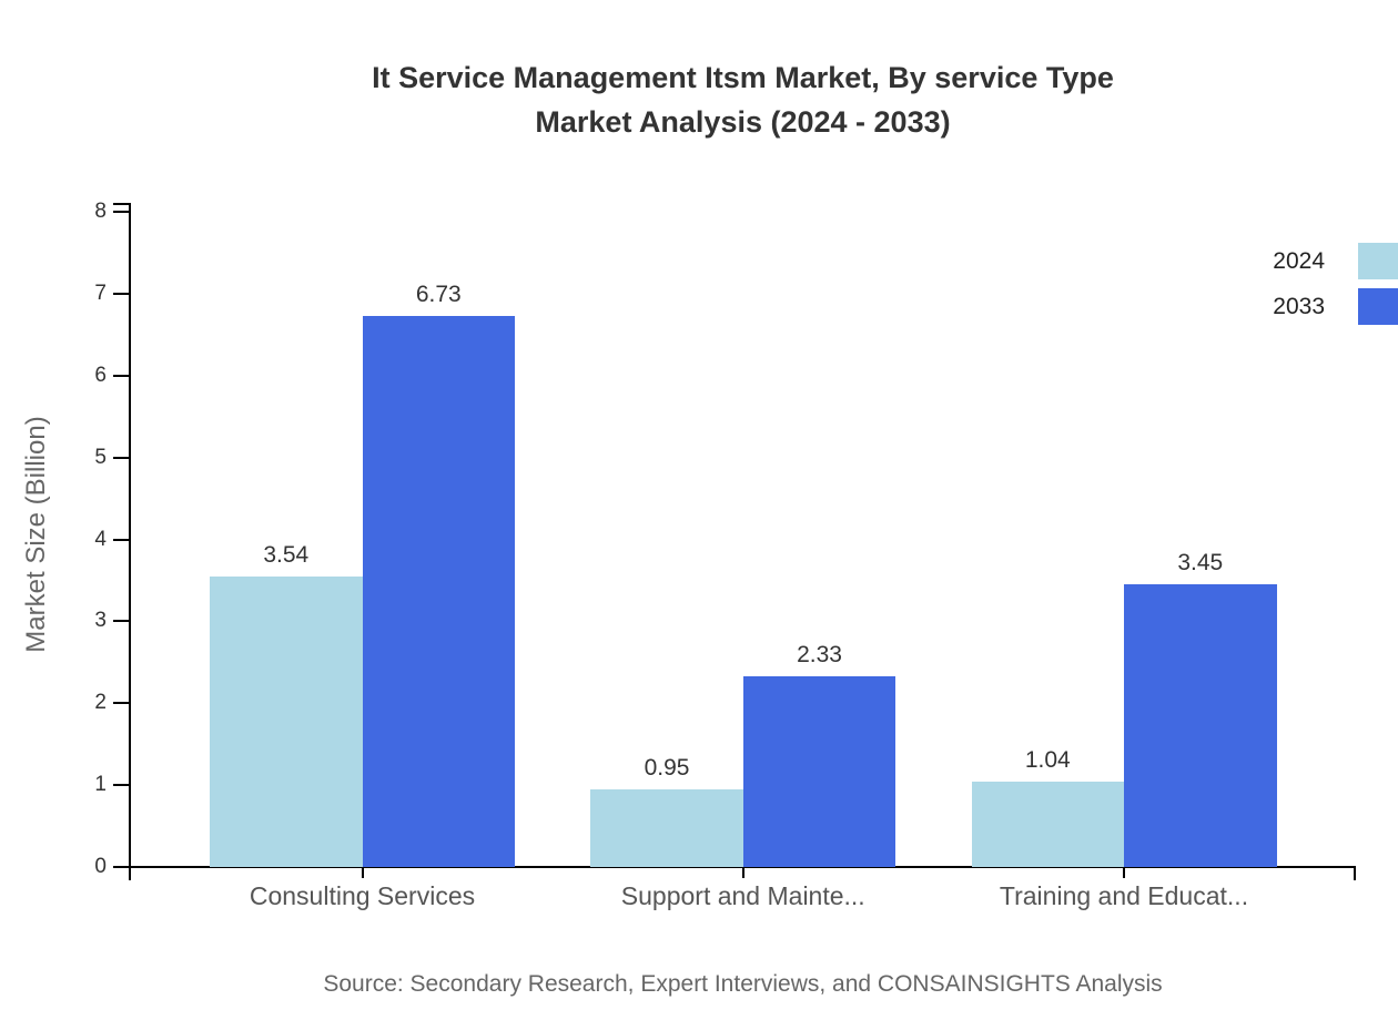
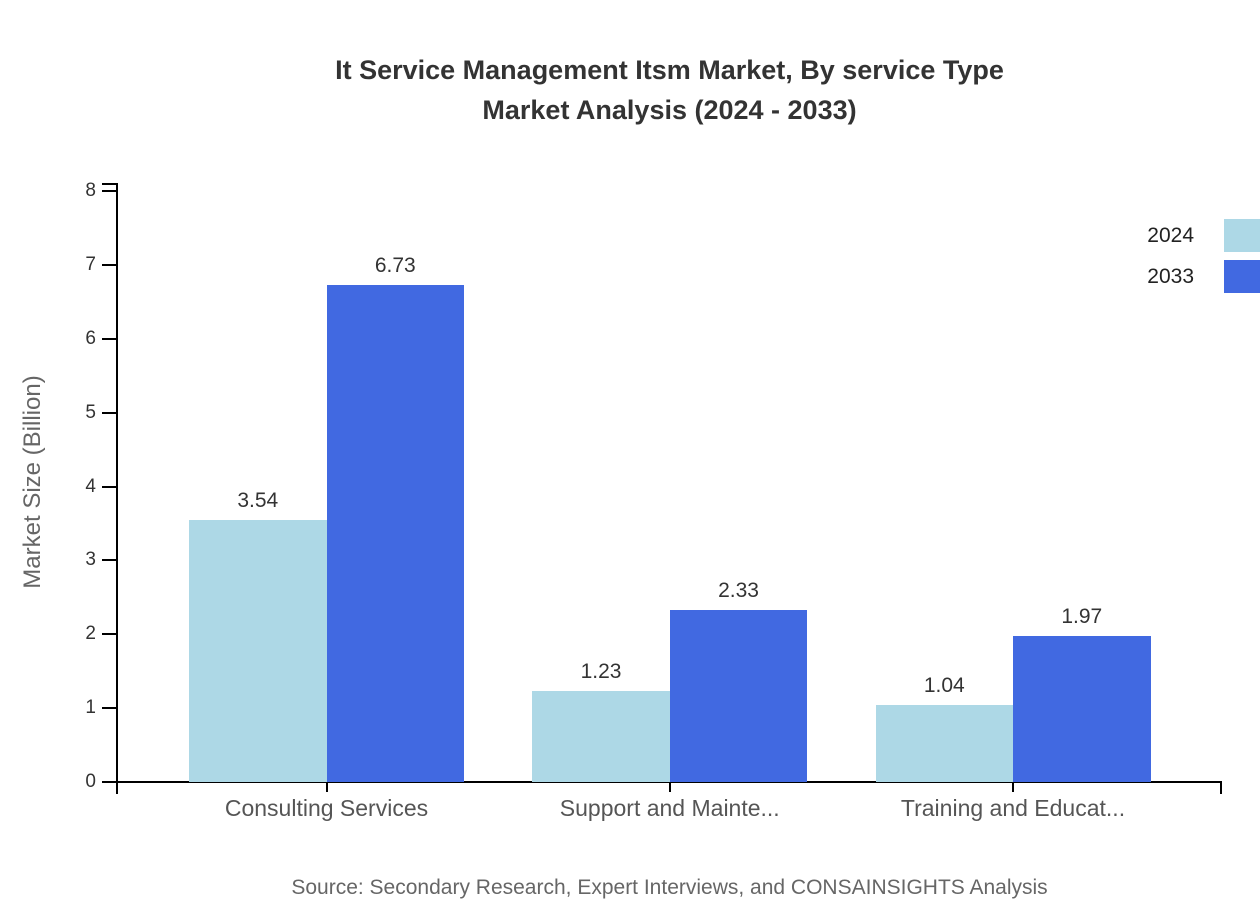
2024/Support and Mainte...: 0.95 -> 1.23
2033/Training and Educat...: 3.45 -> 1.97
